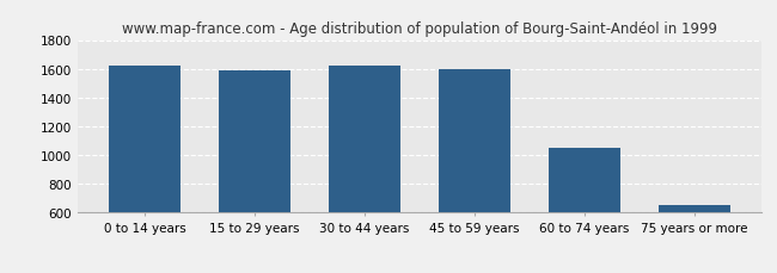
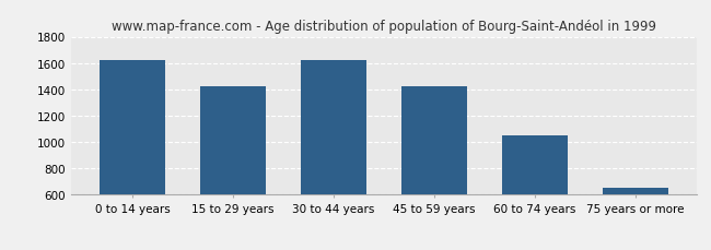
15 to 29 years: 1590 -> 1420
45 to 59 years: 1600 -> 1420
